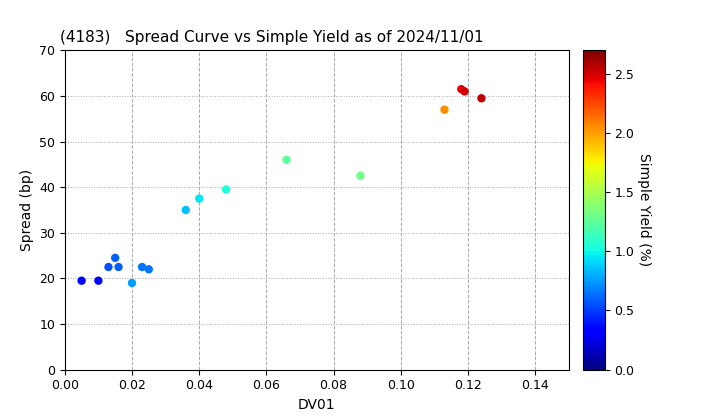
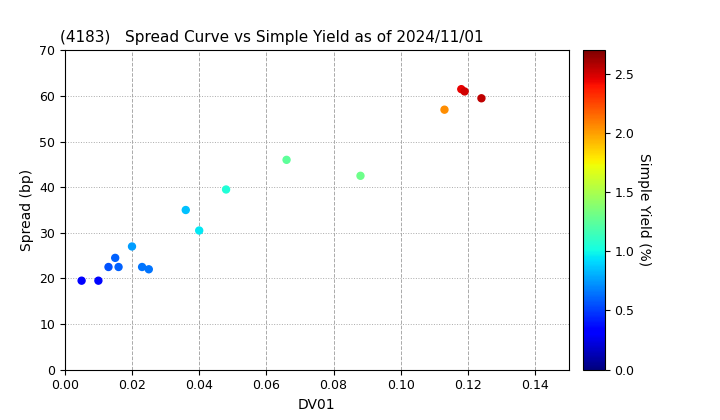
0.02: 19.0 -> 27.0
0.04: 37.5 -> 30.5
